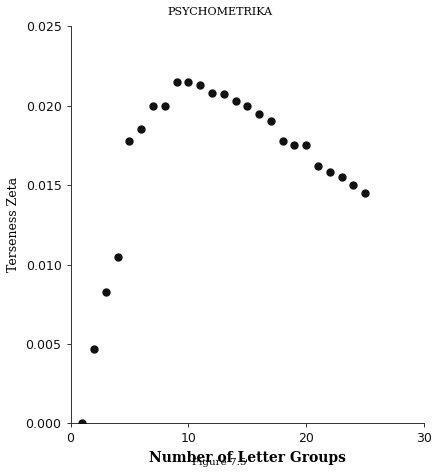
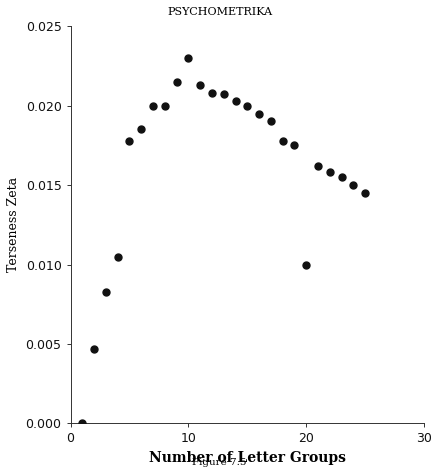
10: 0.0215 -> 0.0230
20: 0.0175 -> 0.0100
